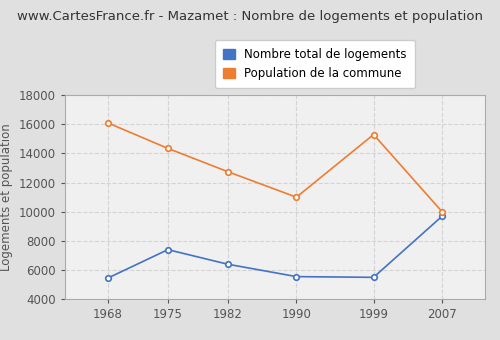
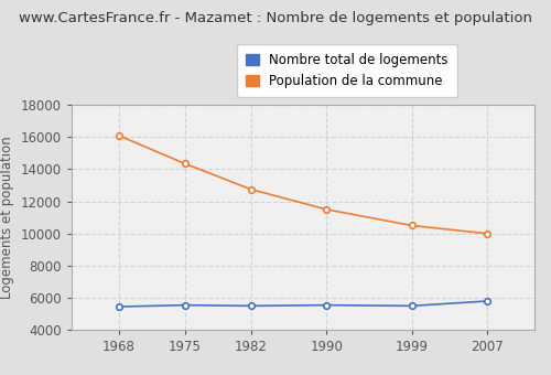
Nombre total de logements/1975: 7400 -> 5600
Nombre total de logements/1982: 6400 -> 5500
Population de la commune/1990: 11000 -> 11500
Population de la commune/1999: 15300 -> 10500
Nombre total de logements/2007: 9700 -> 5800
